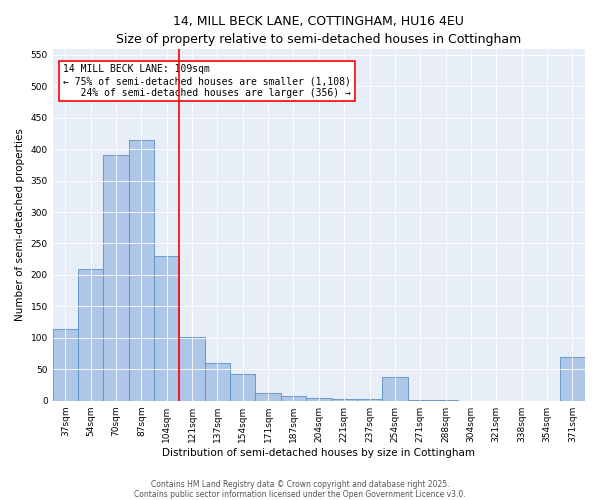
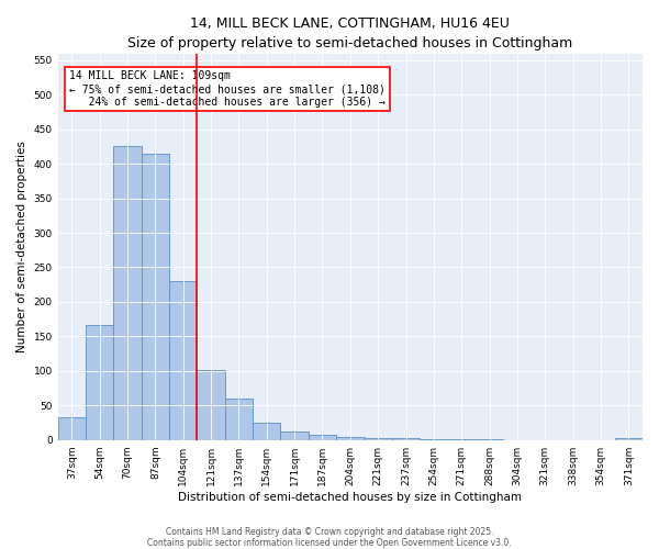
37sqm: 114 -> 33
54sqm: 210 -> 167
70sqm: 390 -> 425
154sqm: 42 -> 25
254sqm: 38 -> 1
371sqm: 70 -> 3
